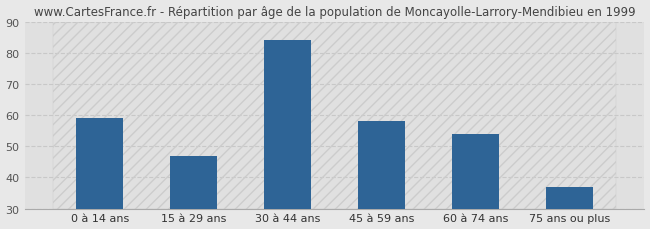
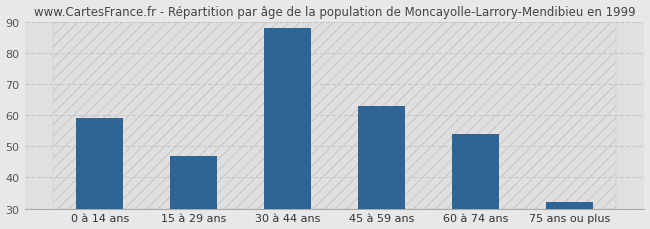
30 à 44 ans: 84 -> 88
45 à 59 ans: 58 -> 63
75 ans ou plus: 37 -> 32
